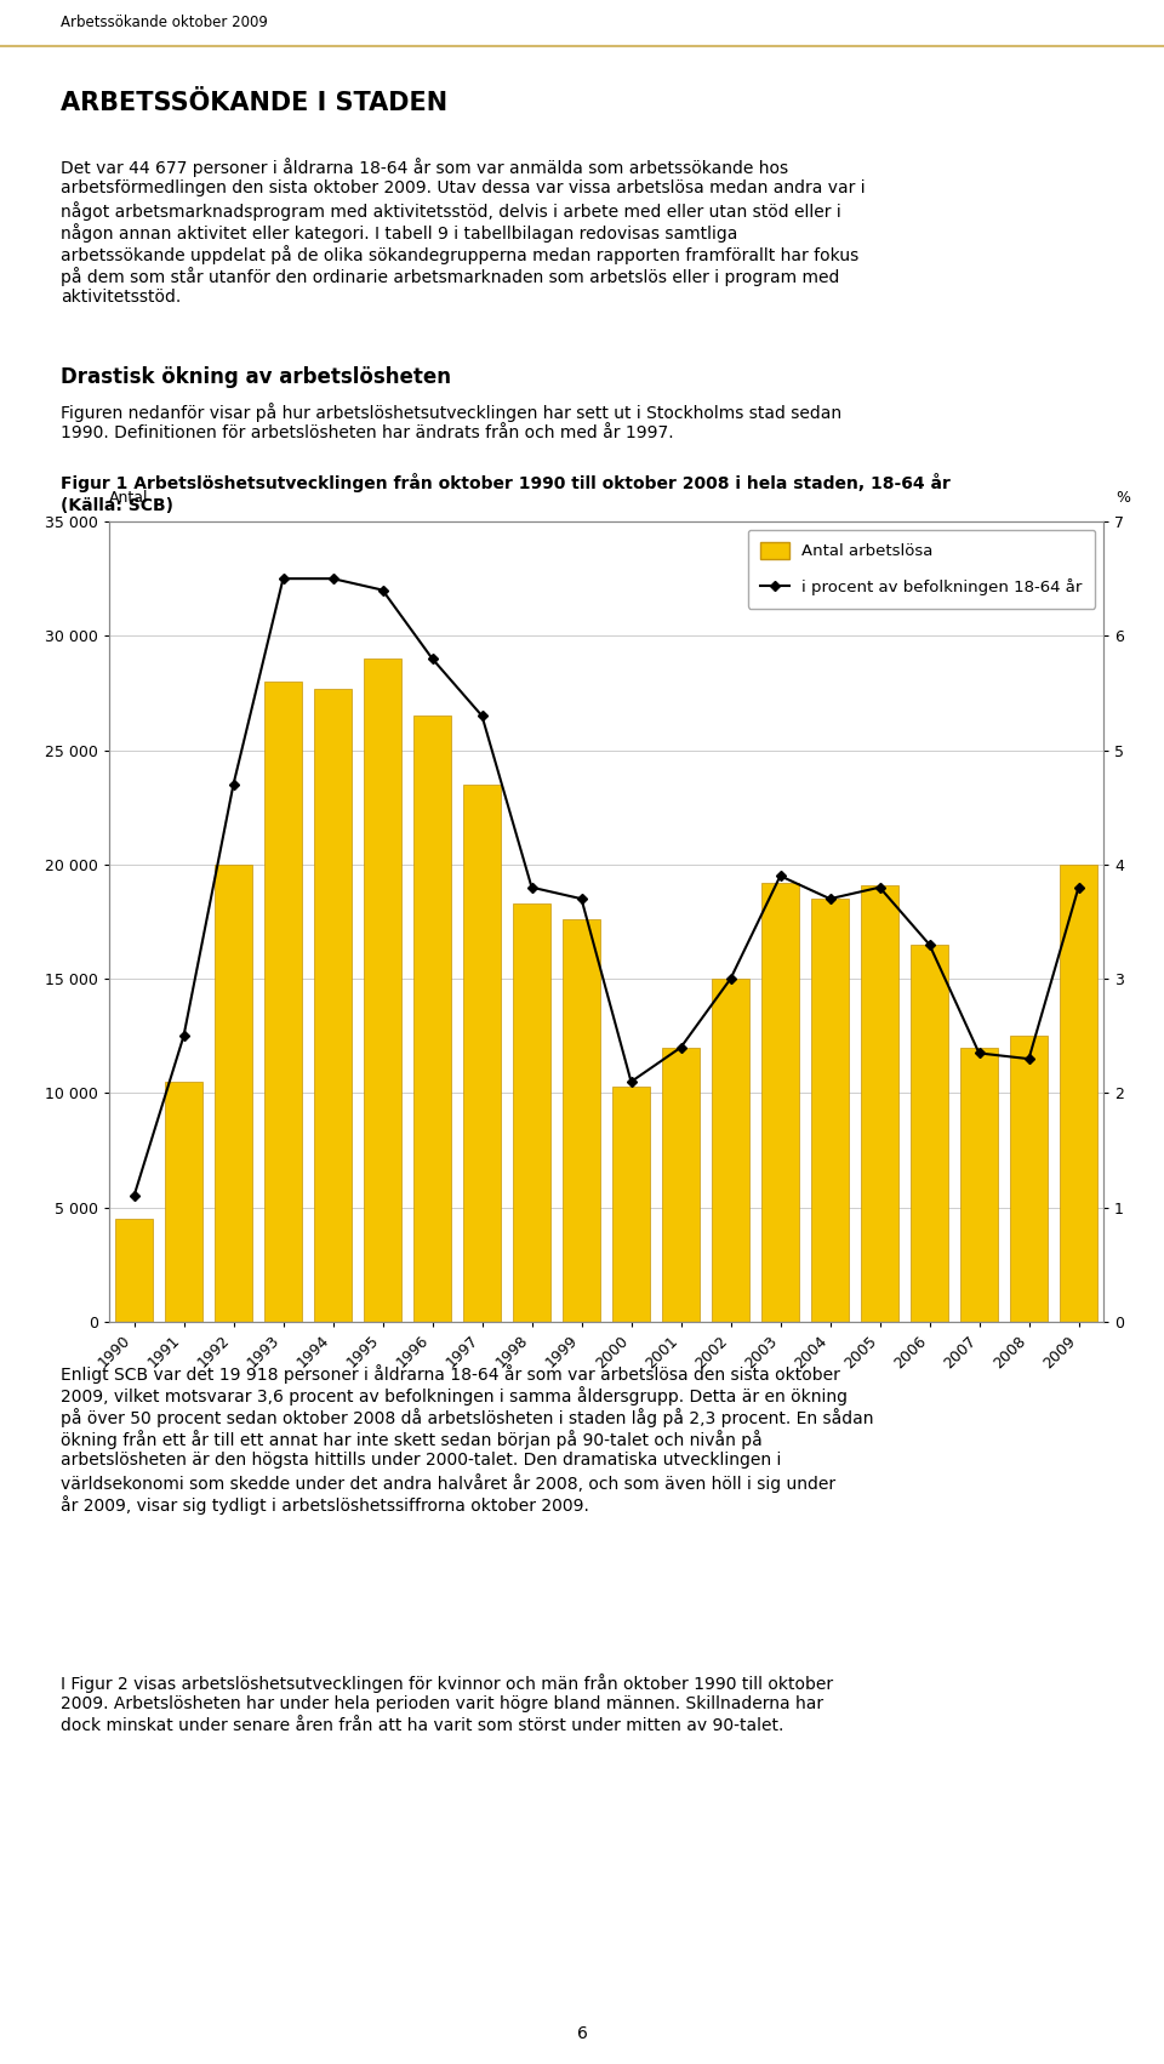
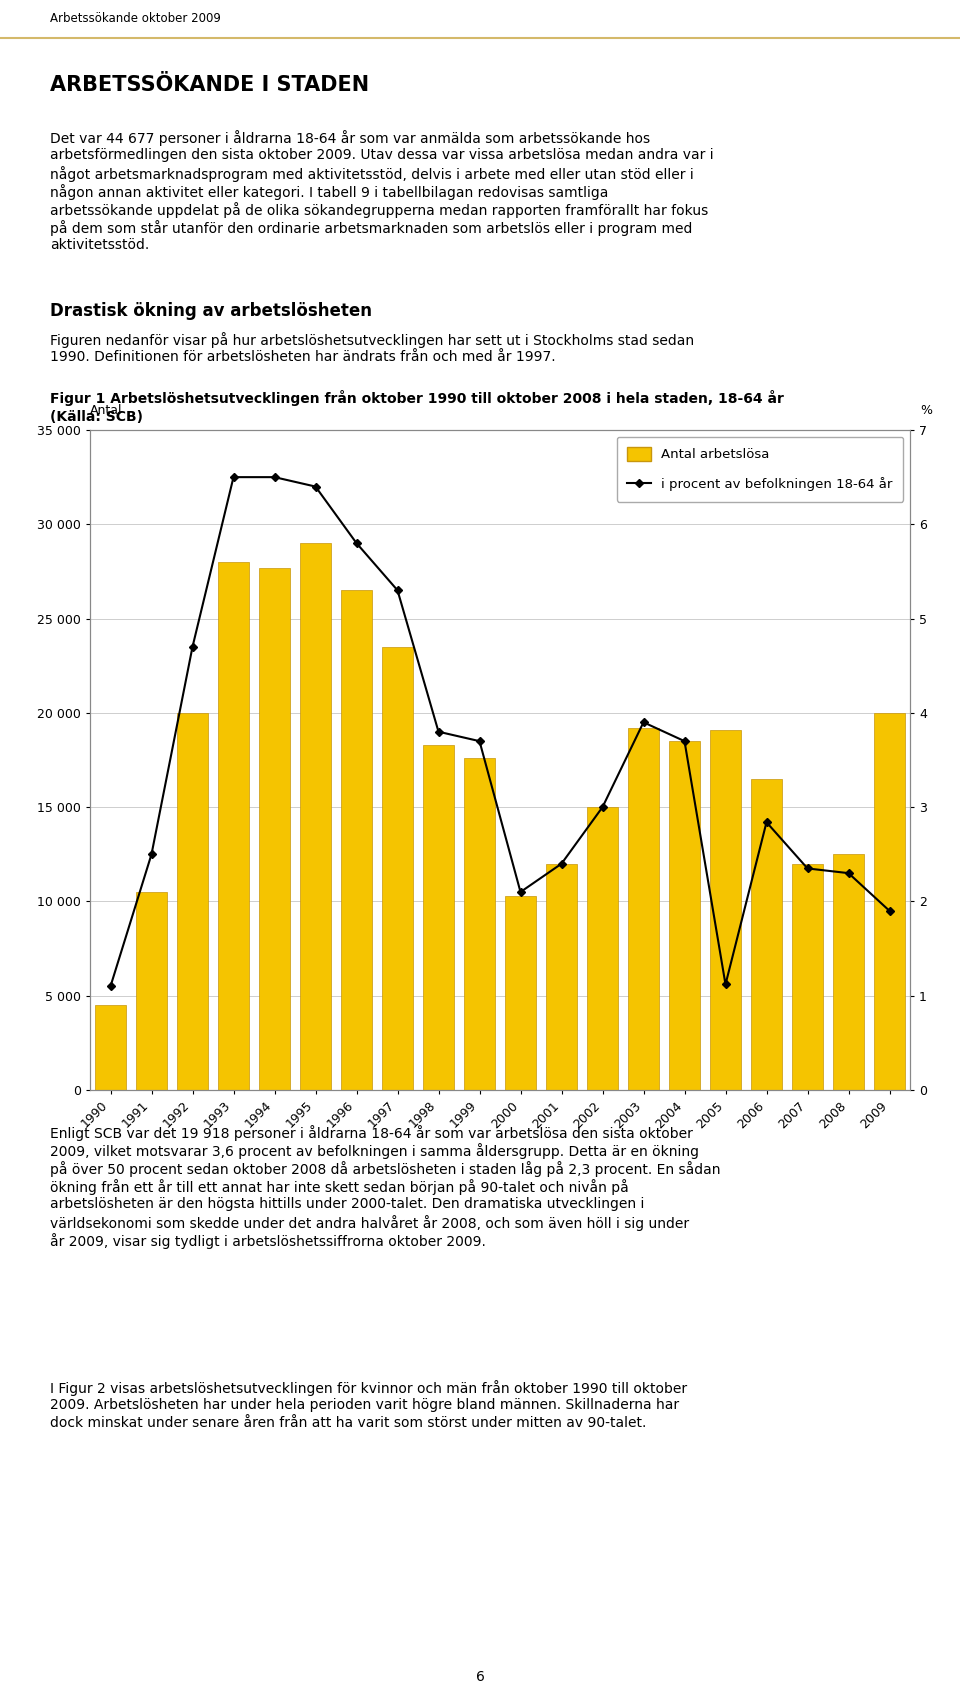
i procent av befolkningen 18-64 år/2005: 3.80 -> 1.12
i procent av befolkningen 18-64 år/2006: 3.30 -> 2.84
i procent av befolkningen 18-64 år/2009: 3.80 -> 1.90
